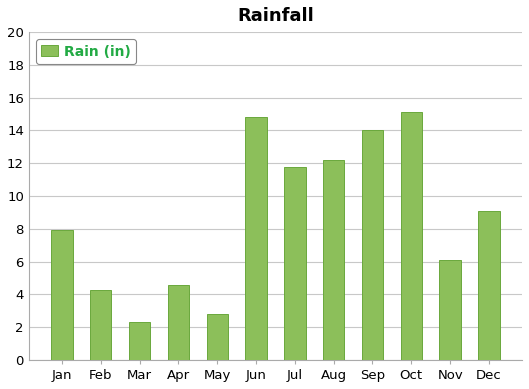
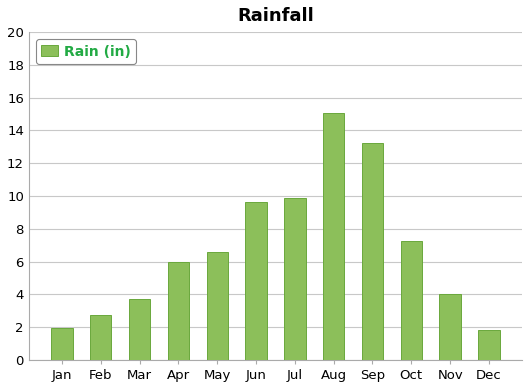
Jan: 7.9 -> 1.9
Feb: 4.3 -> 2.8
Mar: 2.3 -> 3.8
Apr: 4.6 -> 6.0
May: 2.8 -> 6.6
Jun: 14.8 -> 9.7
Jul: 11.8 -> 9.9
Aug: 12.2 -> 15.1
Sep: 14.0 -> 13.2
Oct: 15.1 -> 7.2
Nov: 6.1 -> 4.0
Dec: 9.1 -> 1.9
